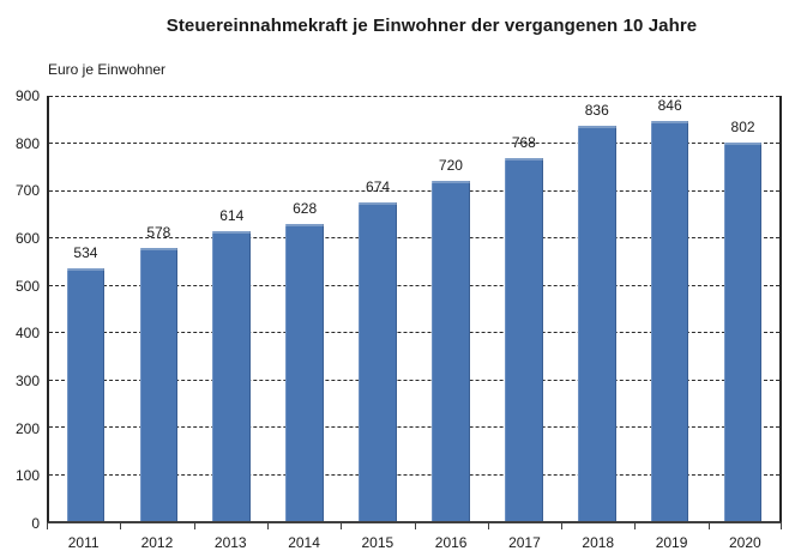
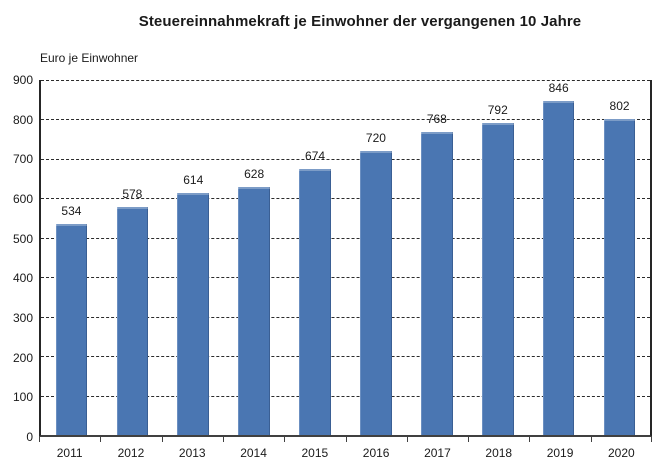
2018: 836 -> 792
